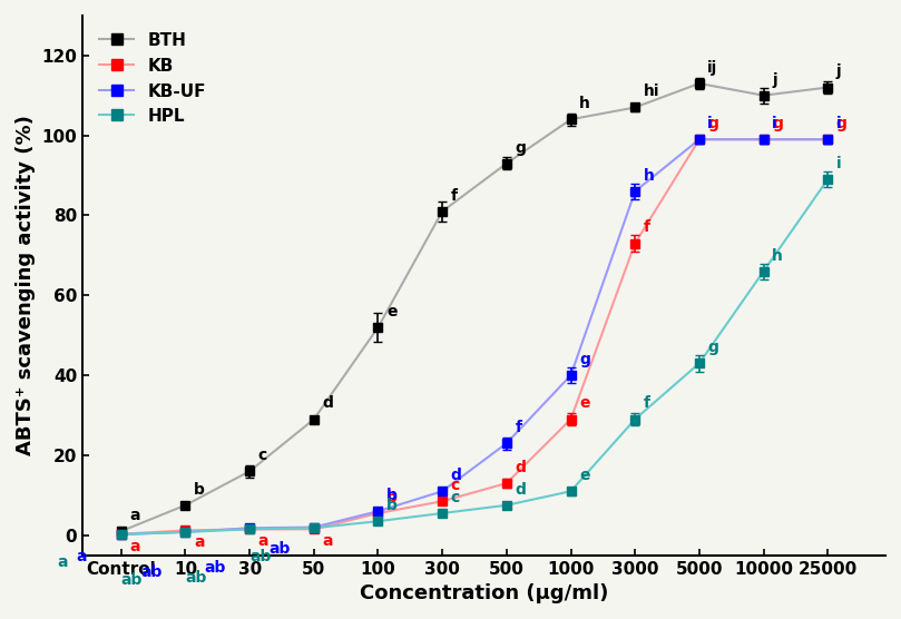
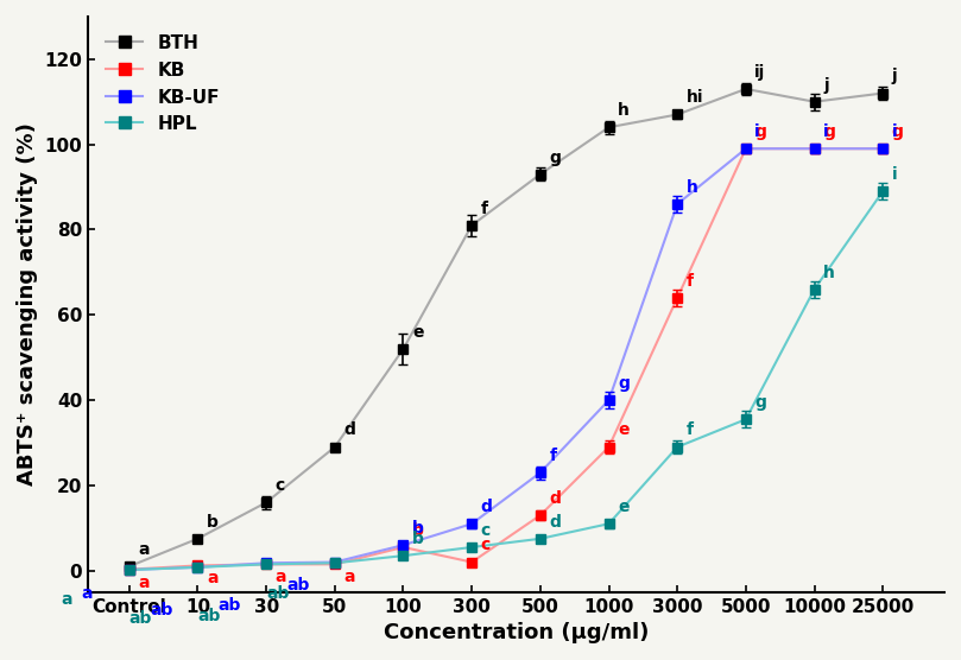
KB/300: 8.5 -> 2.0
KB/3000: 73.0 -> 64.0
HPL/5000: 43.0 -> 35.5
